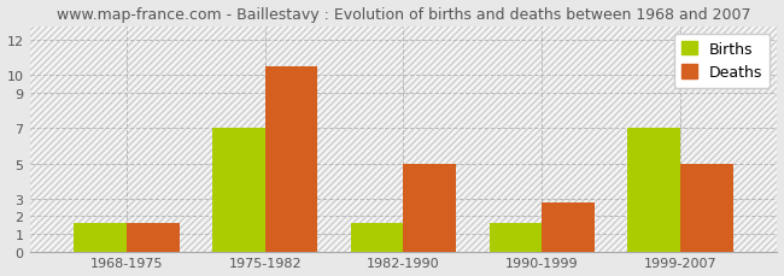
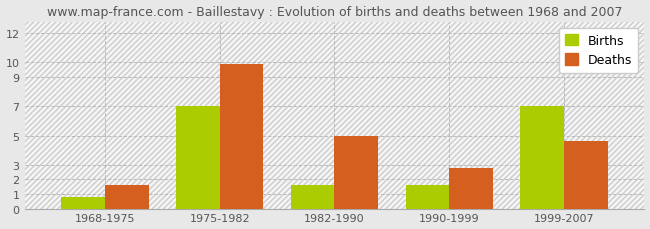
Births/1968-1975: 1.6 -> 0.8
Deaths/1975-1982: 10.5 -> 9.9
Deaths/1999-2007: 5.0 -> 4.6
